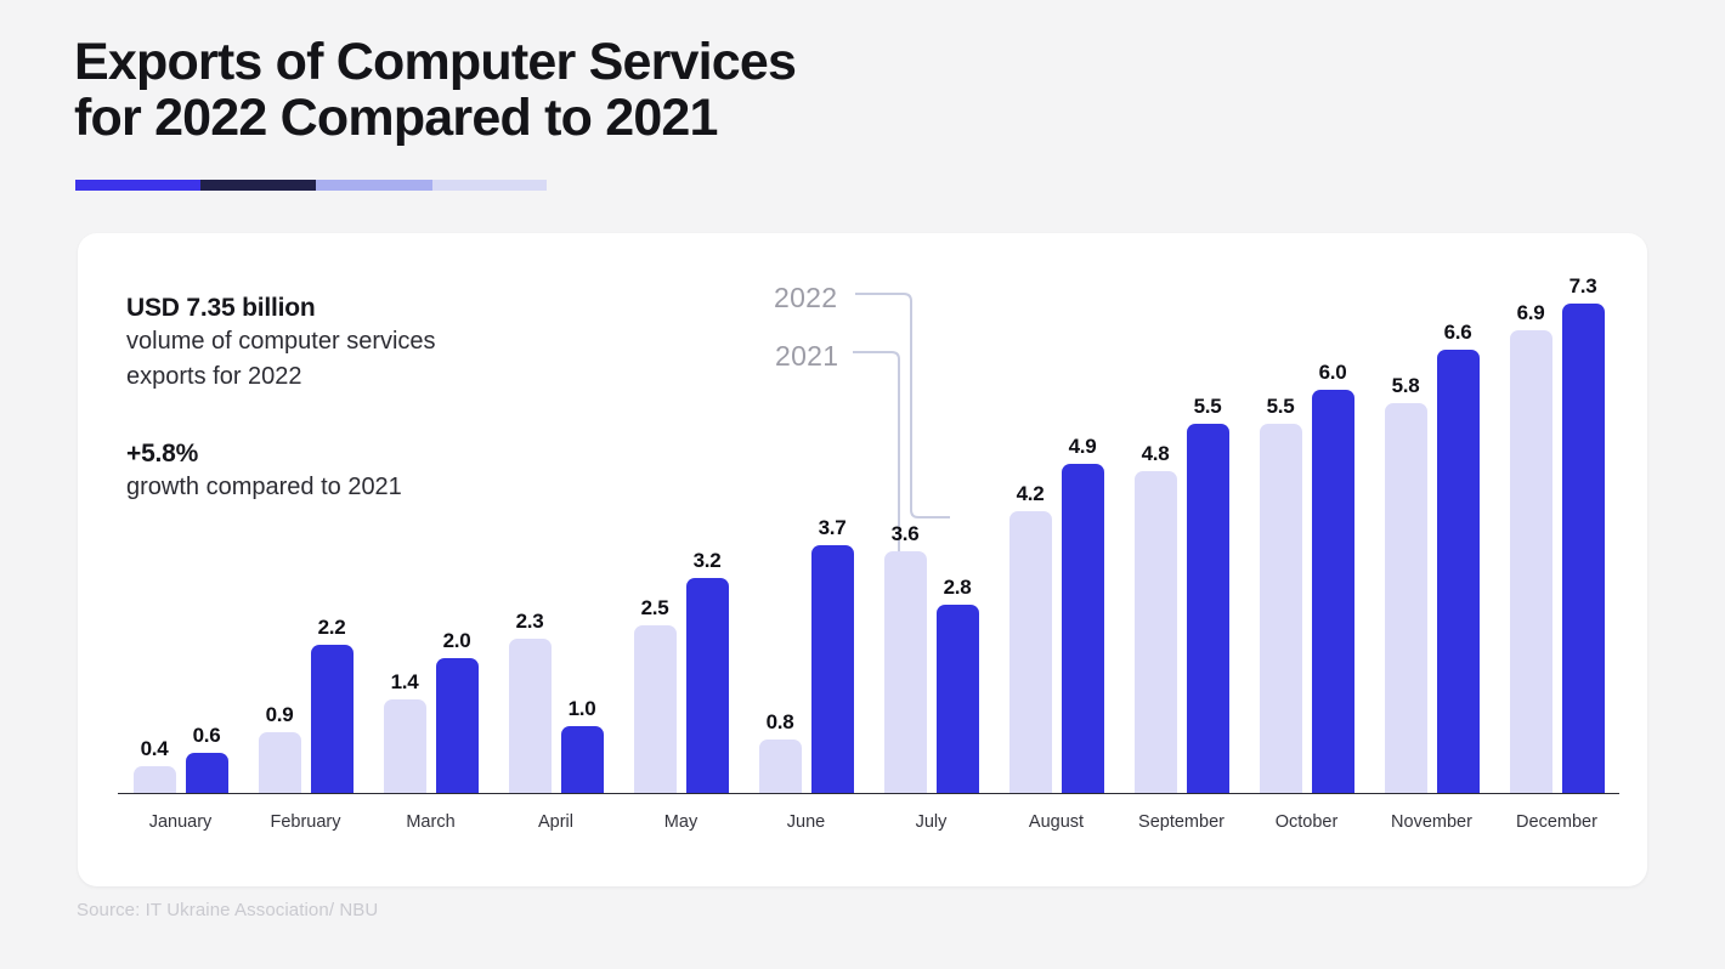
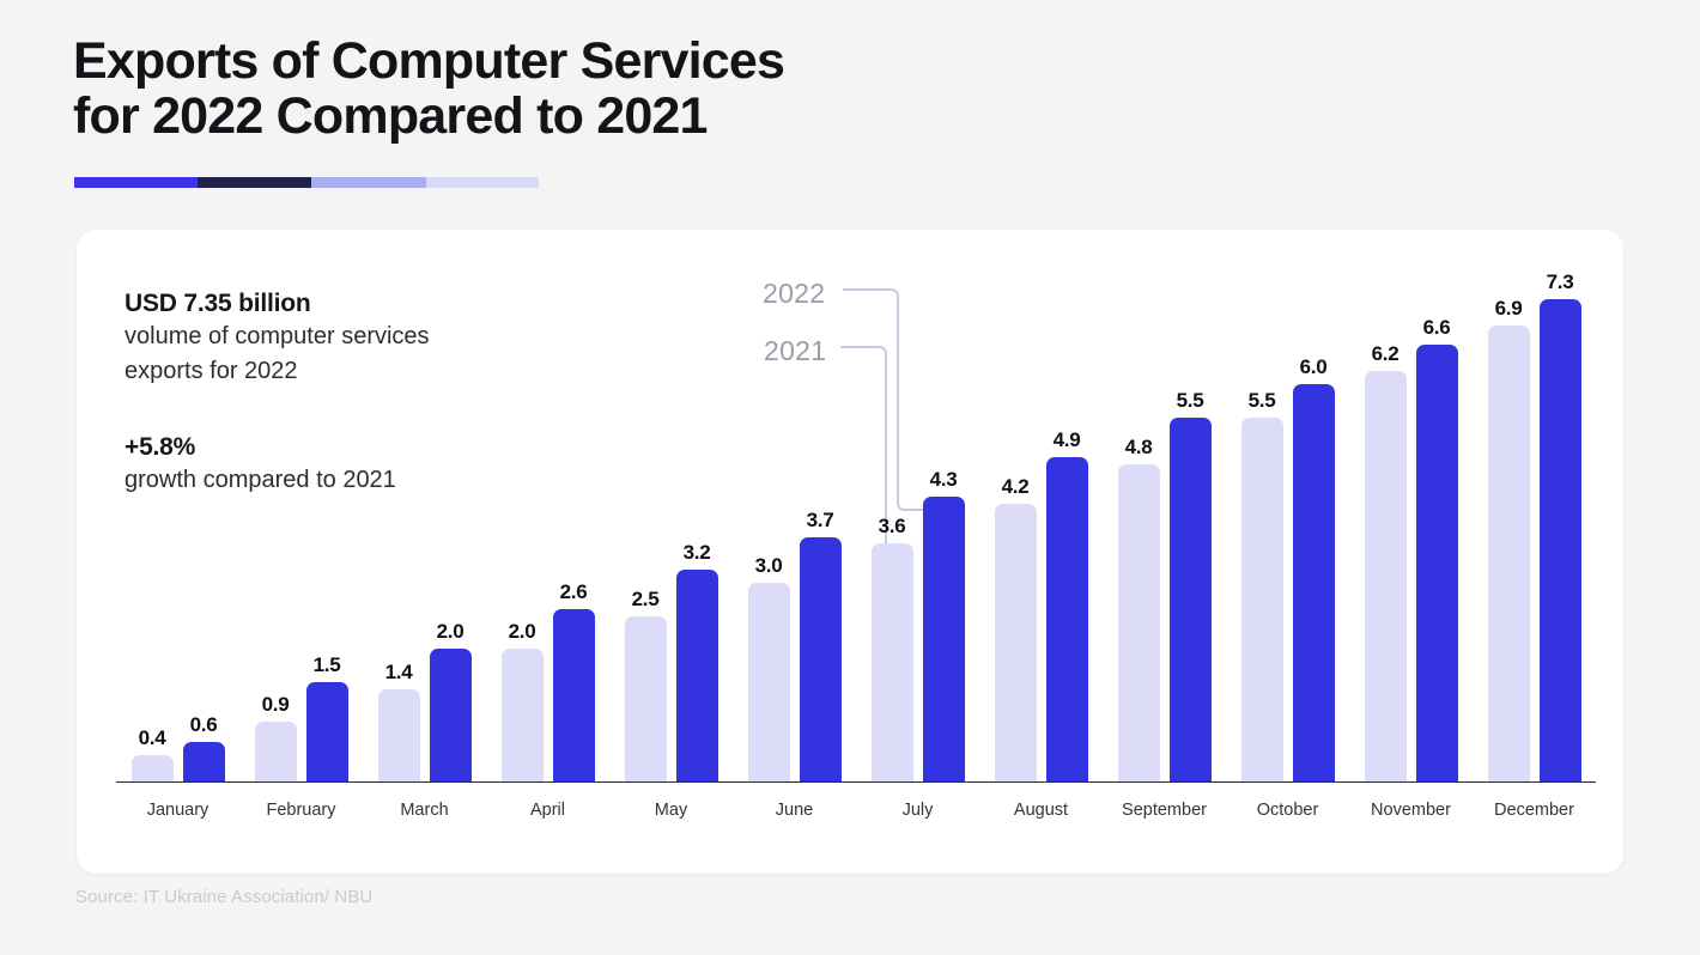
2022/February: 2.2 -> 1.5
2021/April: 2.3 -> 2.0
2022/April: 1.0 -> 2.6
2021/June: 0.8 -> 3.0
2022/July: 2.8 -> 4.3
2021/November: 5.8 -> 6.2
